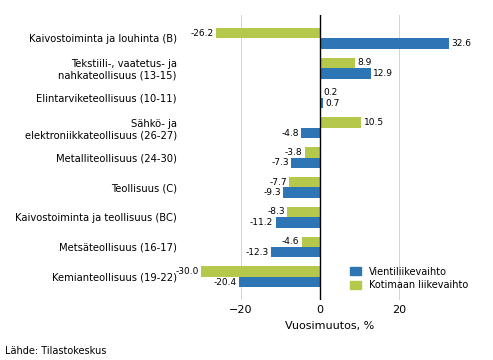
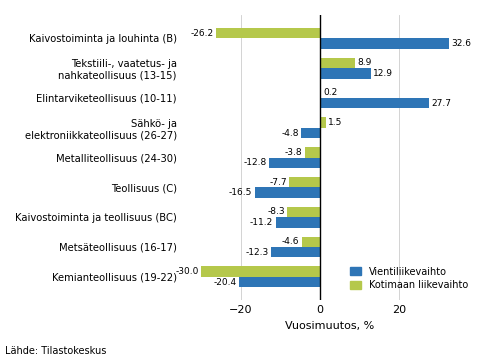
Vientiliikevaihto/Elintarviketeollisuus (10-11): 0.7 -> 27.7
Kotimaan liikevaihto/Sähkö- ja elektroniikkateollisuus (26-27): 10.5 -> 1.5
Vientiliikevaihto/Metalliteollisuus (24-30): -7.3 -> -12.8
Vientiliikevaihto/Teollisuus (C): -9.3 -> -16.5
